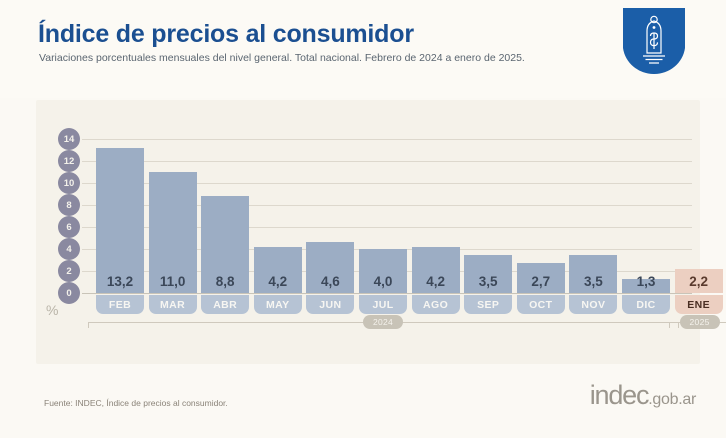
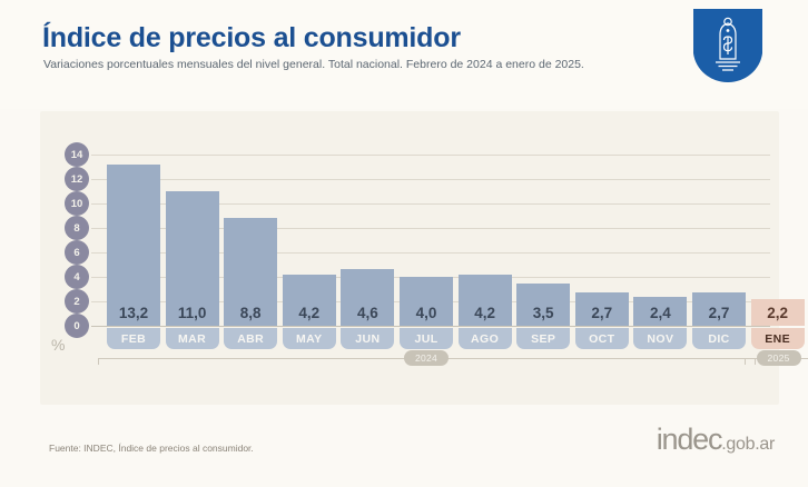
NOV: 3,5 -> 2,4
DIC: 1,3 -> 2,7
